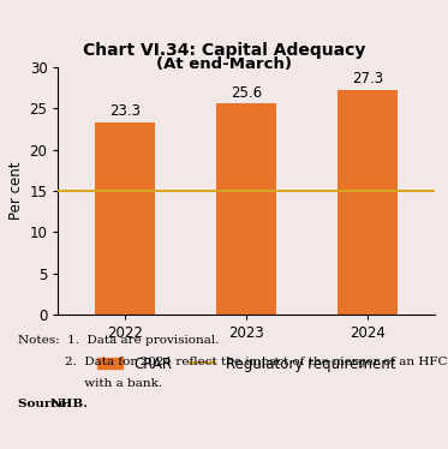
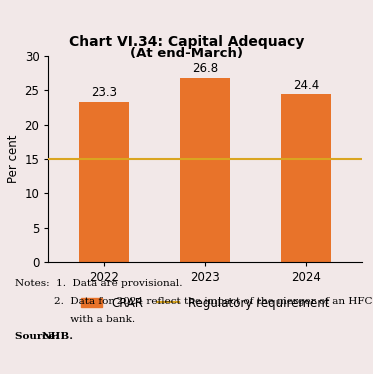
2023: 25.6 -> 26.8
2024: 27.3 -> 24.4
